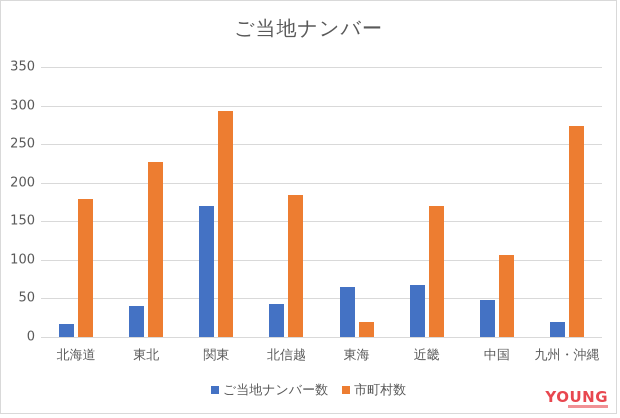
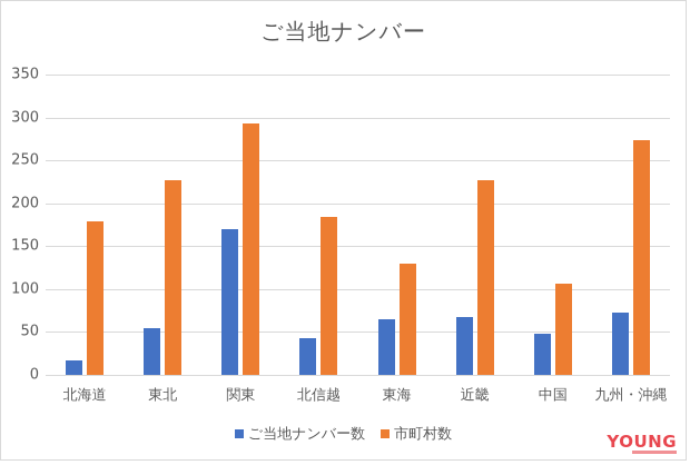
ご当地ナンバー数/東北: 40 -> 60
市町村数/東海: 20 -> 130
市町村数/近畿: 170 -> 230
ご当地ナンバー数/九州・沖縄: 20 -> 70
